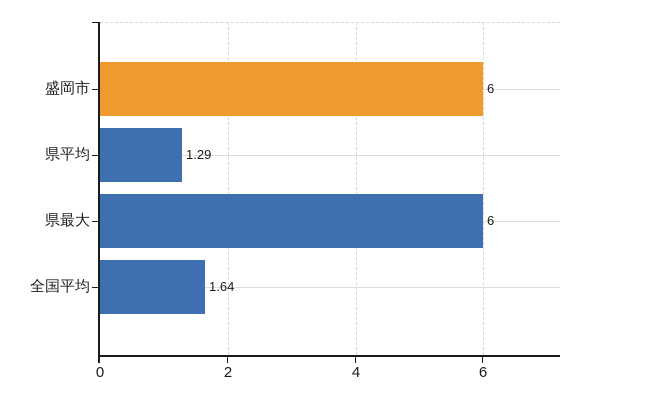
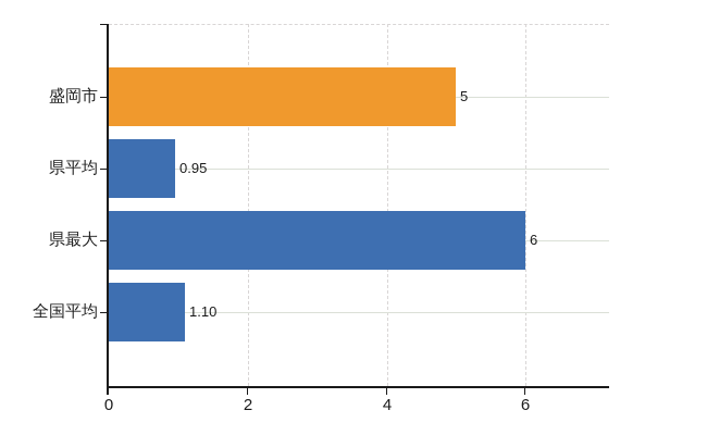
盛岡市: 6 -> 5
県平均: 1.29 -> 0.95
全国平均: 1.64 -> 1.10
